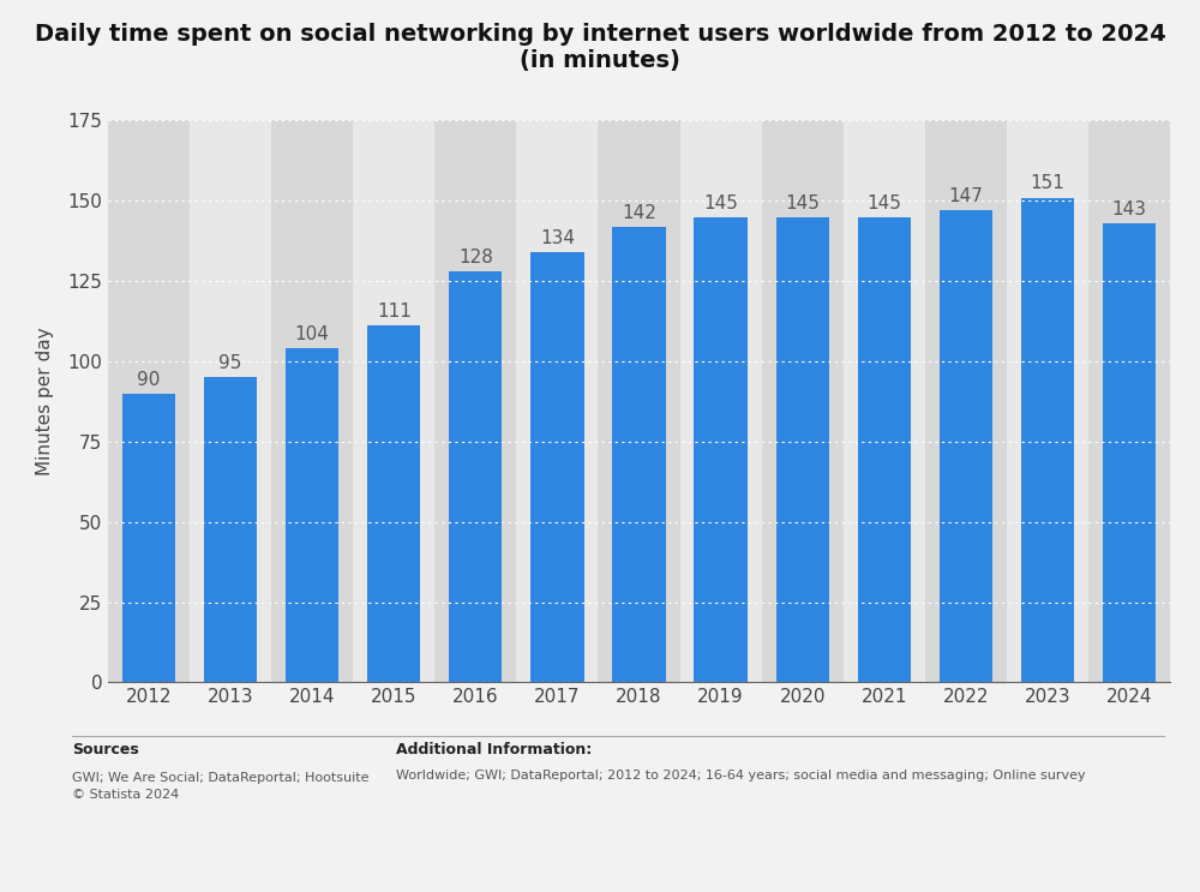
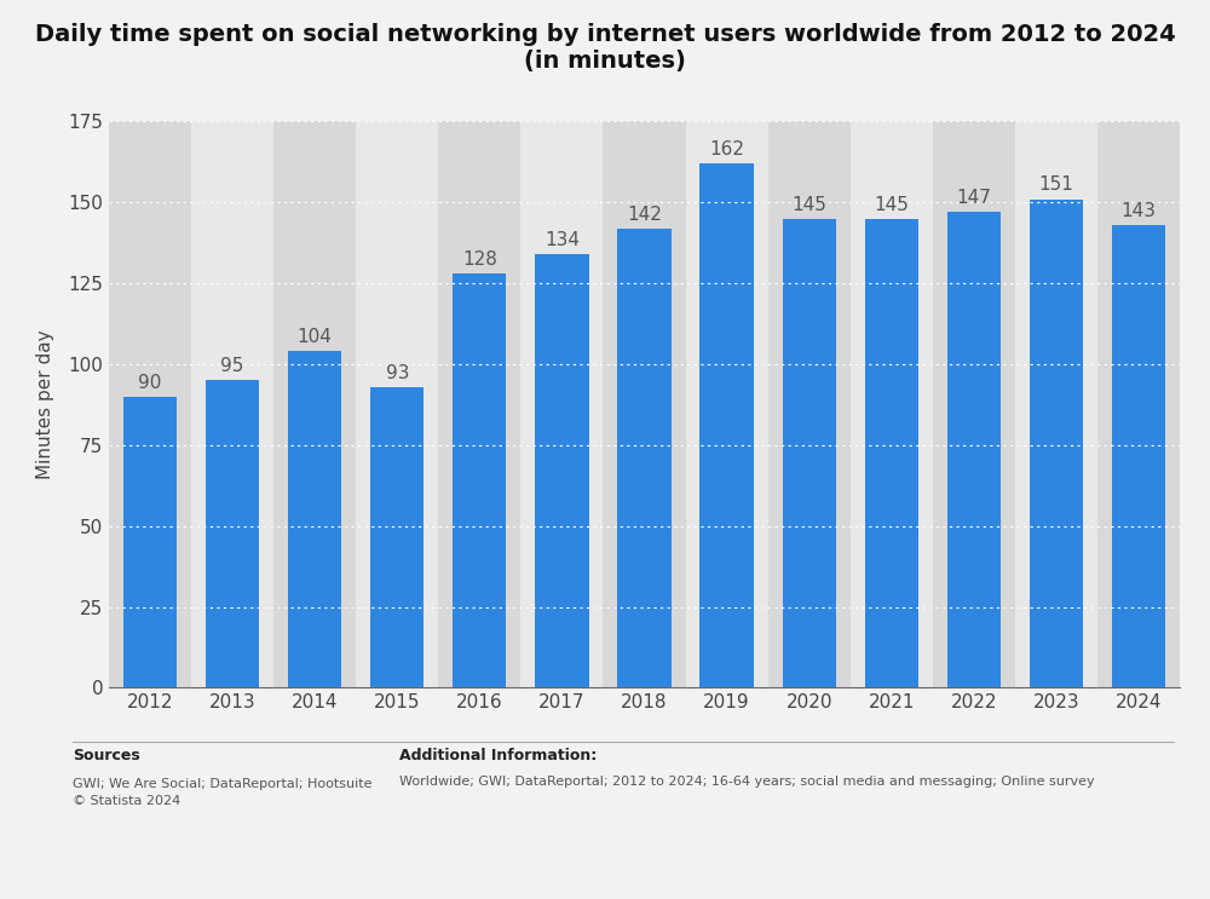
2015: 111 -> 93
2019: 145 -> 162
